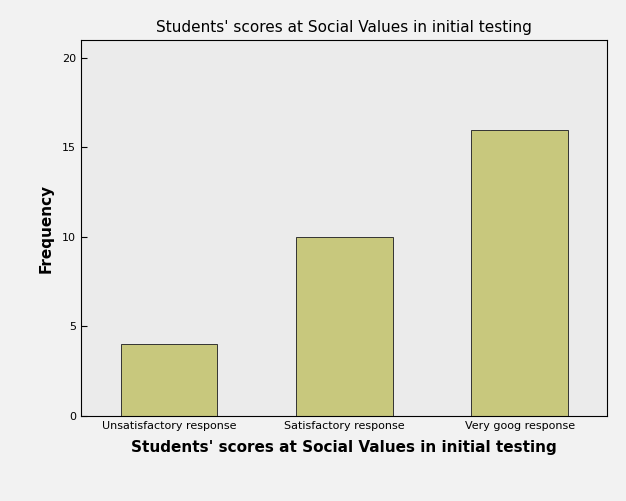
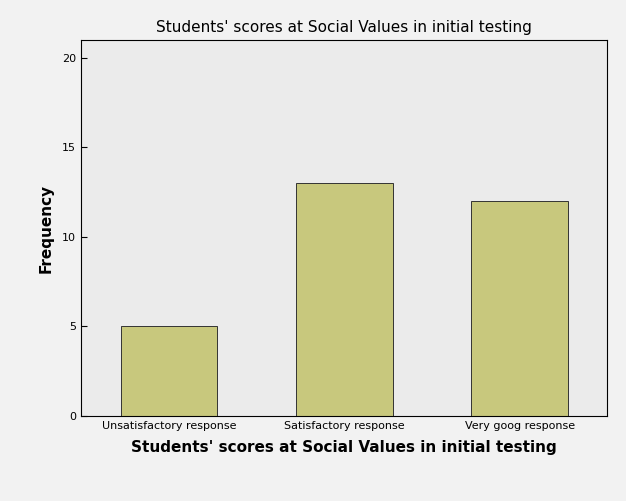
Unsatisfactory response: 4 -> 5
Satisfactory response: 10 -> 13
Very goog response: 16 -> 12
